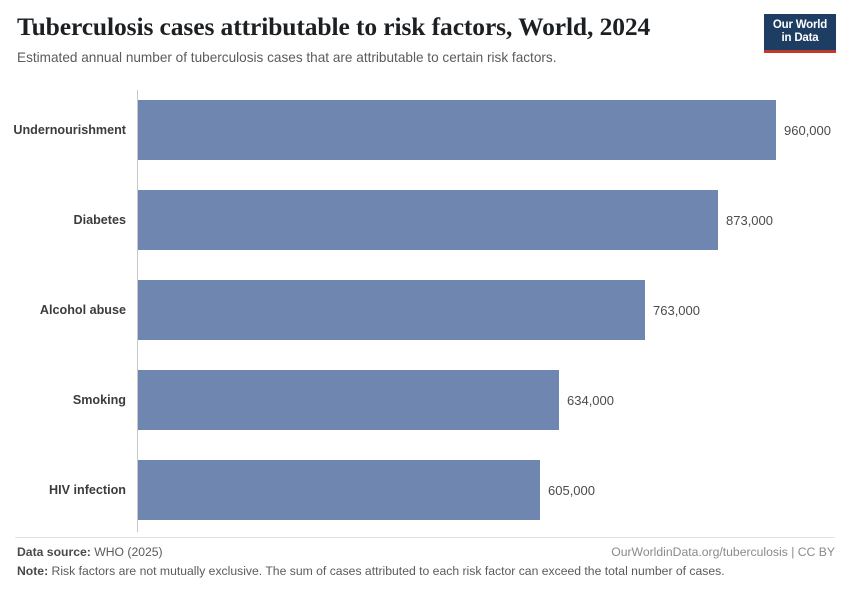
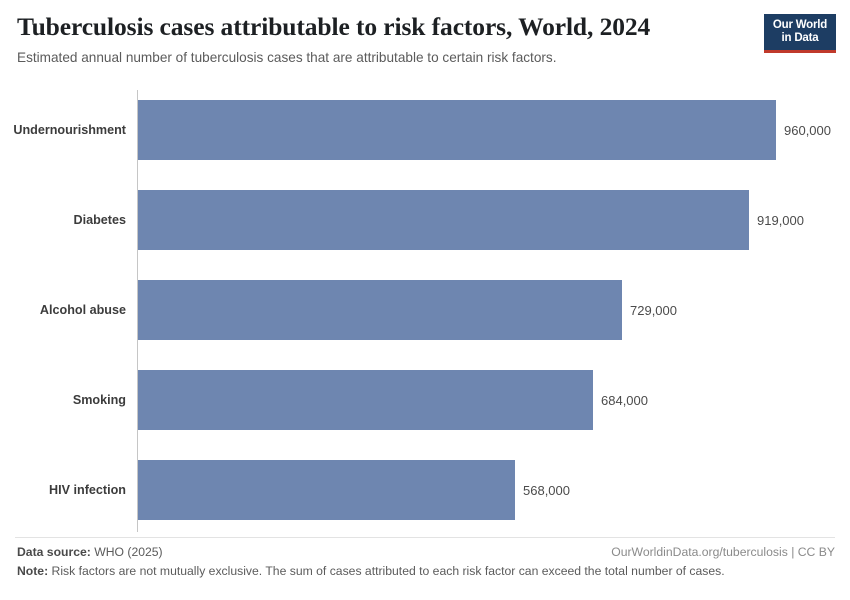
Diabetes: 873,000 -> 919,000
Alcohol abuse: 763,000 -> 729,000
Smoking: 634,000 -> 684,000
HIV infection: 605,000 -> 568,000
